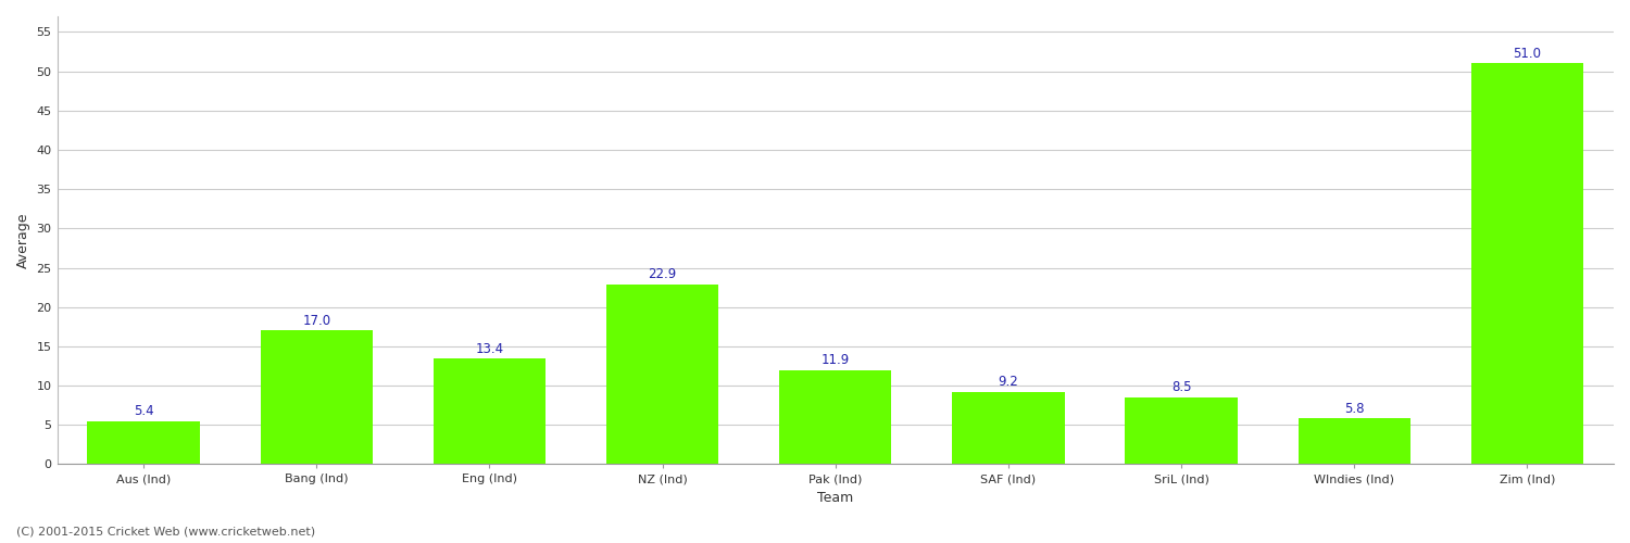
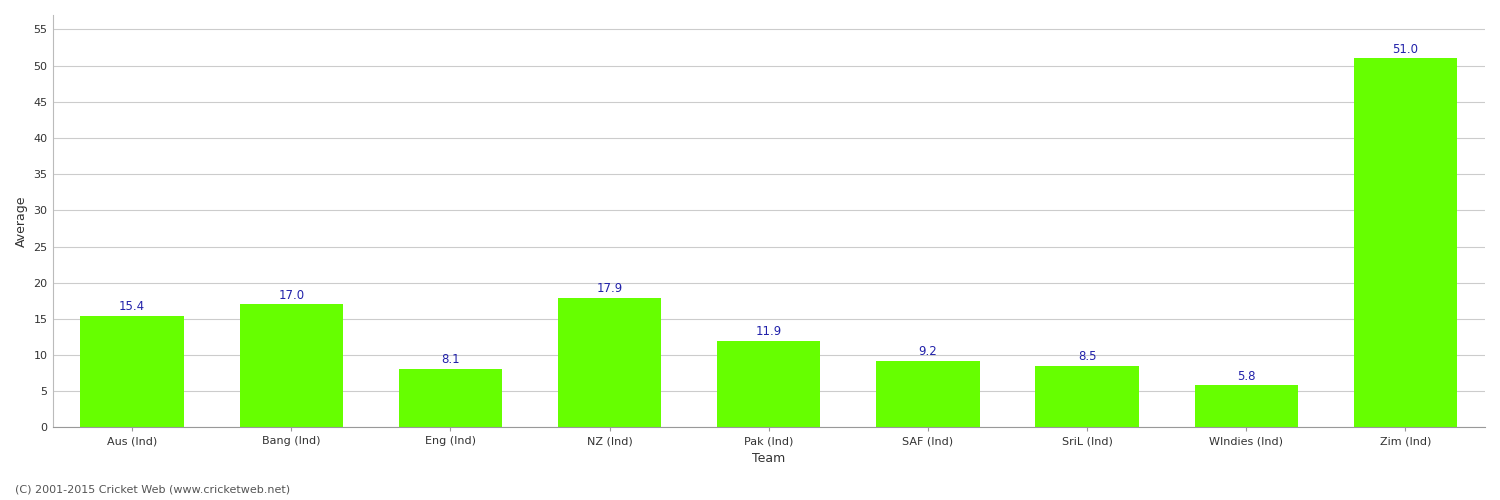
Aus (Ind): 5.4 -> 15.4
Eng (Ind): 13.4 -> 8.1
NZ (Ind): 22.9 -> 17.9
